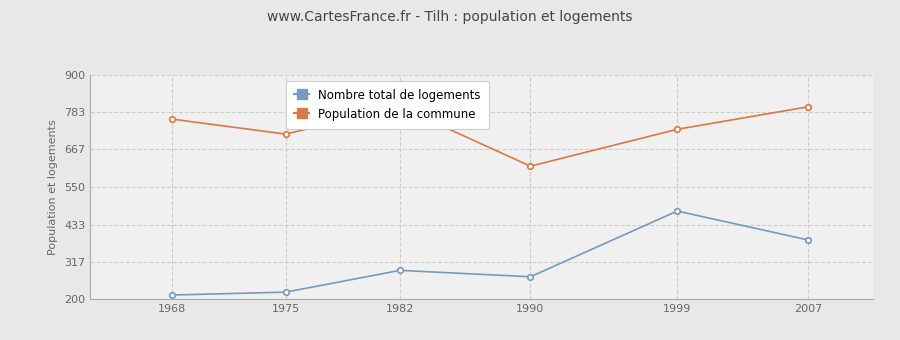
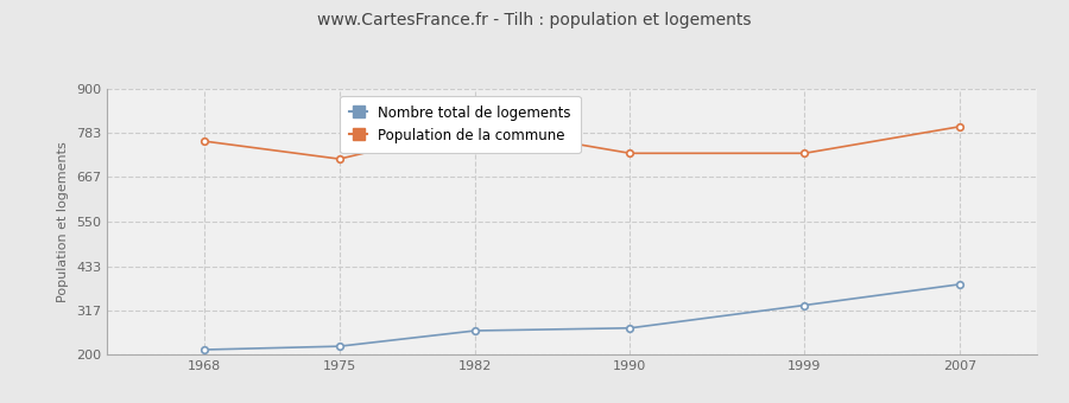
Nombre total de logements/1982: 290 -> 263
Population de la commune/1990: 615 -> 730
Nombre total de logements/1999: 475 -> 330
